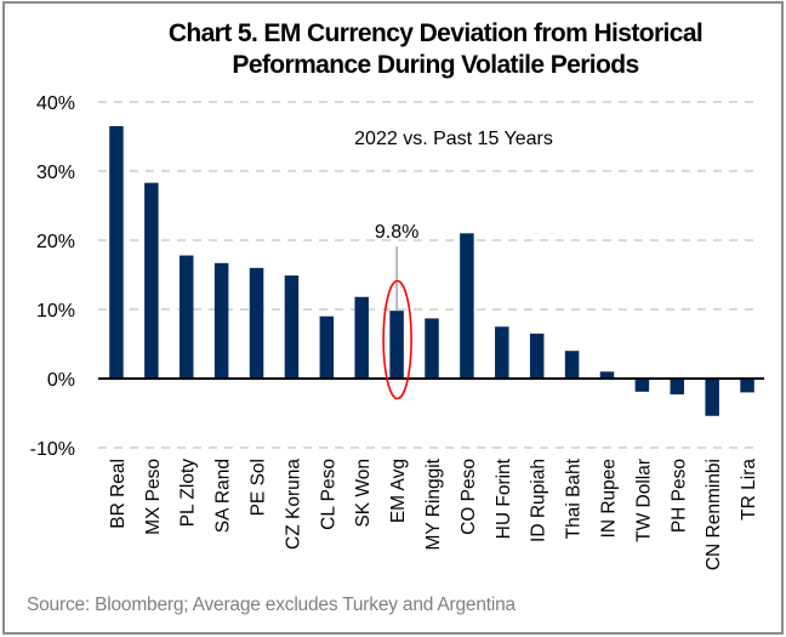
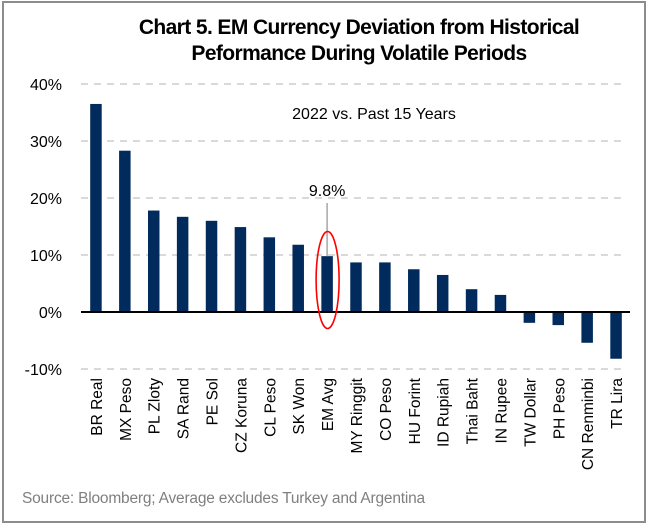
CL Peso: 9% -> 13%
CO Peso: 21% -> 9%
IN Rupee: 1% -> 3%
TR Lira: -2% -> -8%
